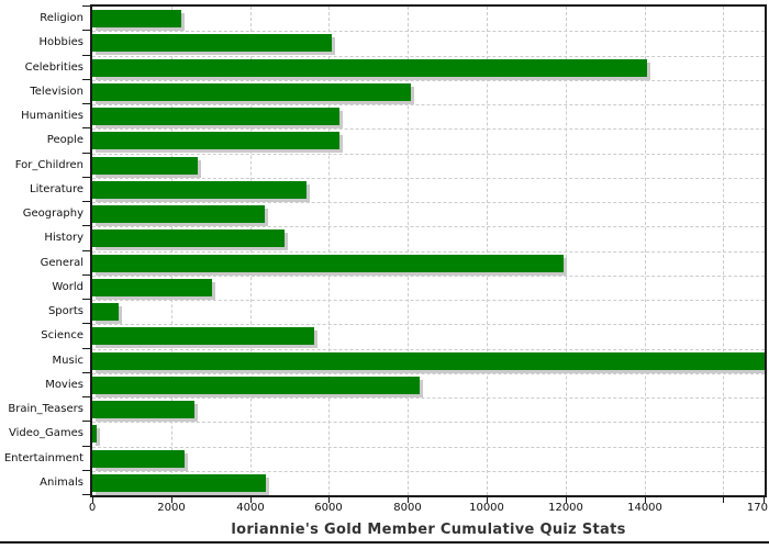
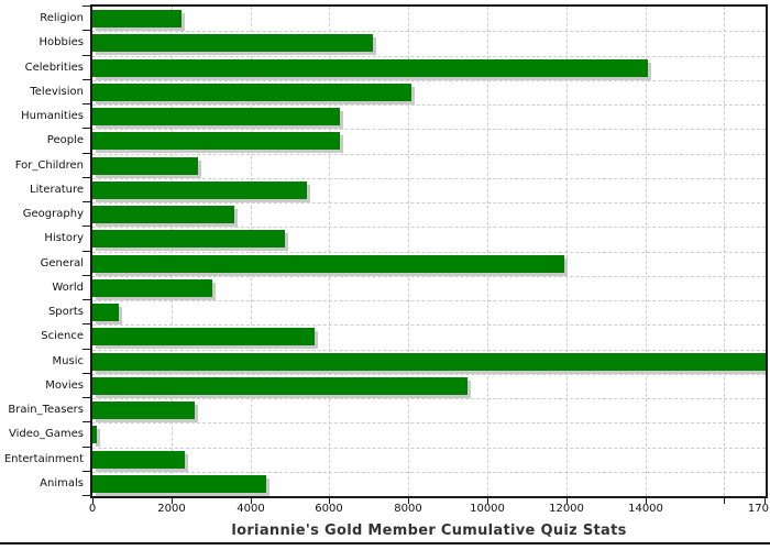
Hobbies: 6100 -> 7100
Geography: 4400 -> 3600
Movies: 8300 -> 9500
